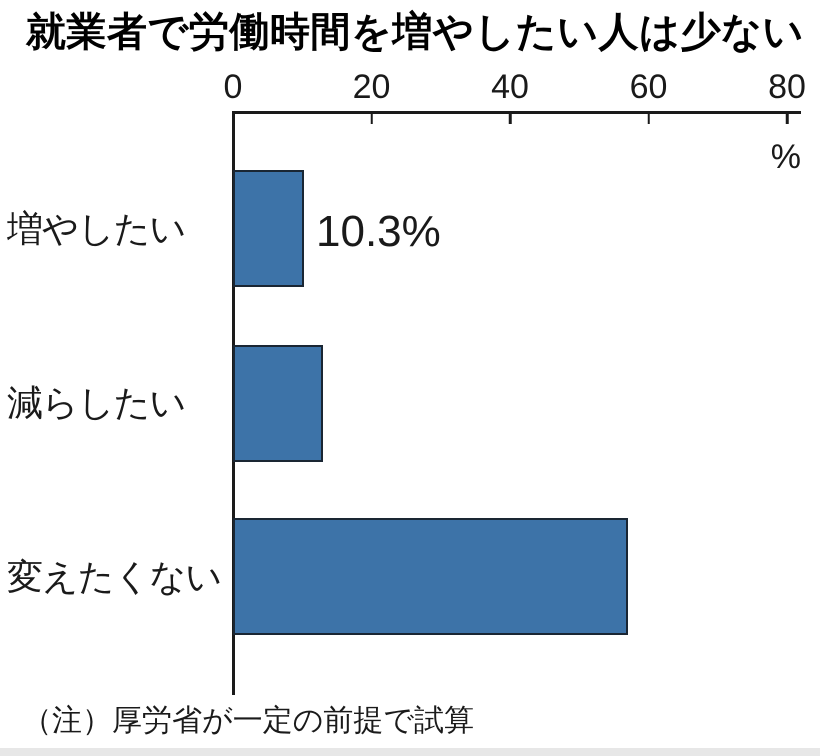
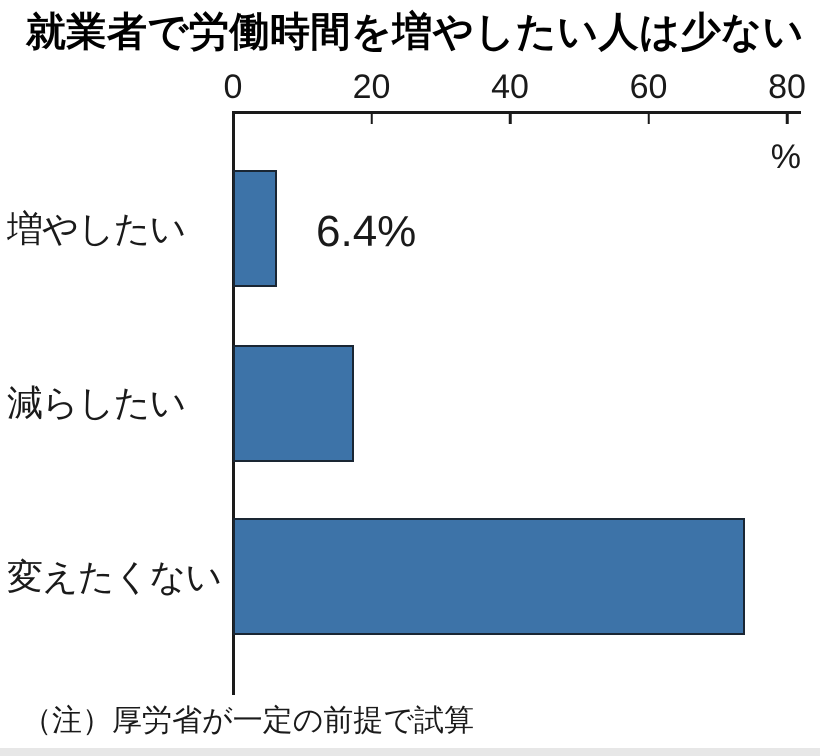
増やしたい: 10.3% -> 6.4%
減らしたい: 13 -> 18
変えたくない: 57 -> 74
